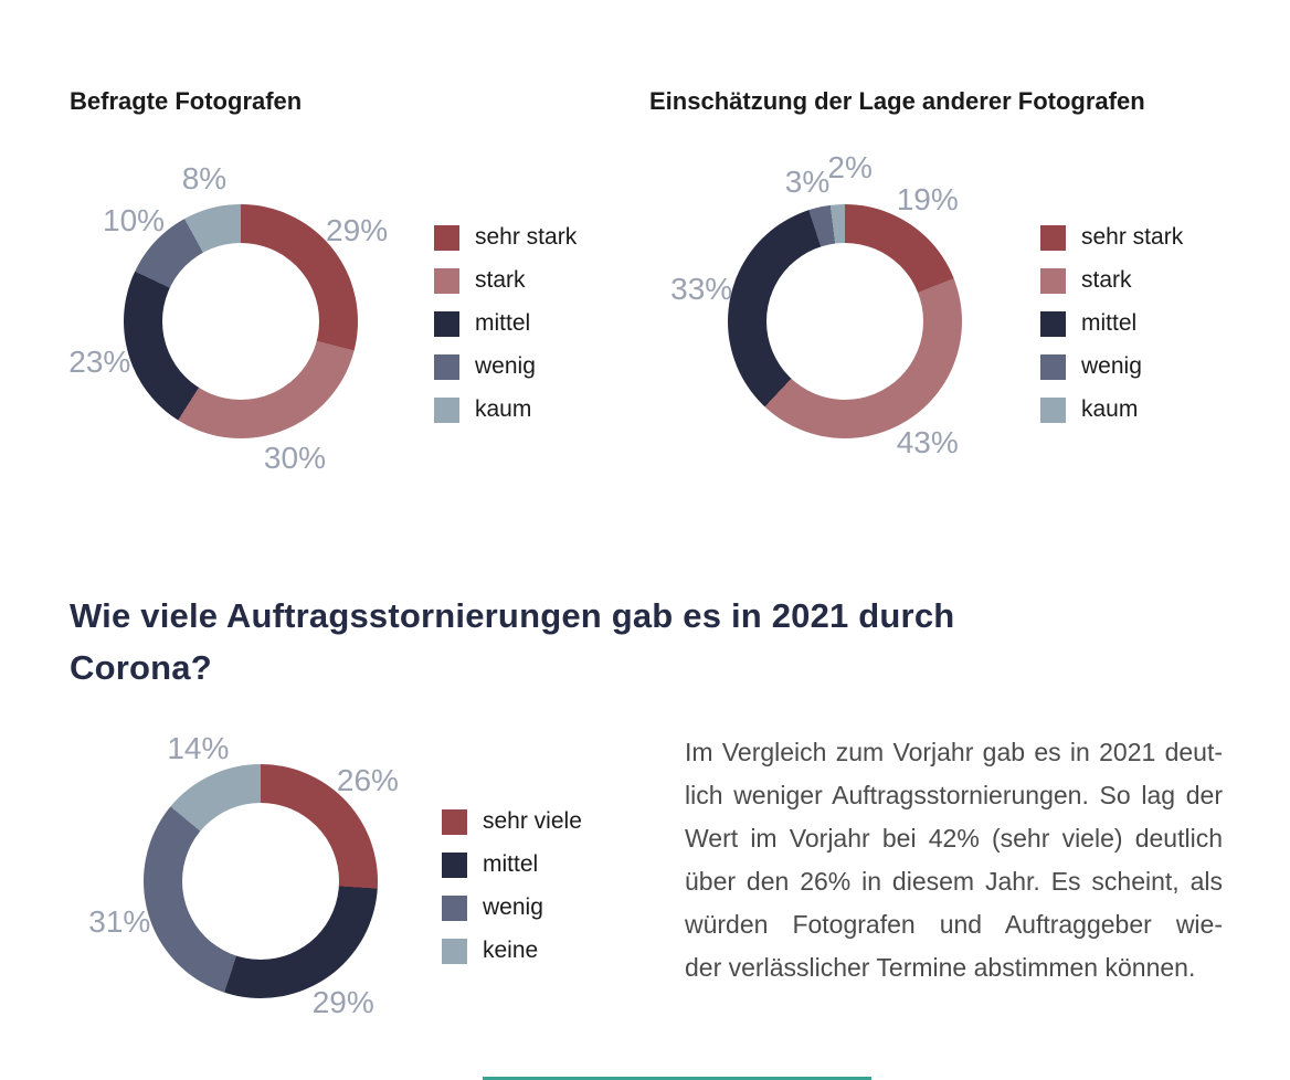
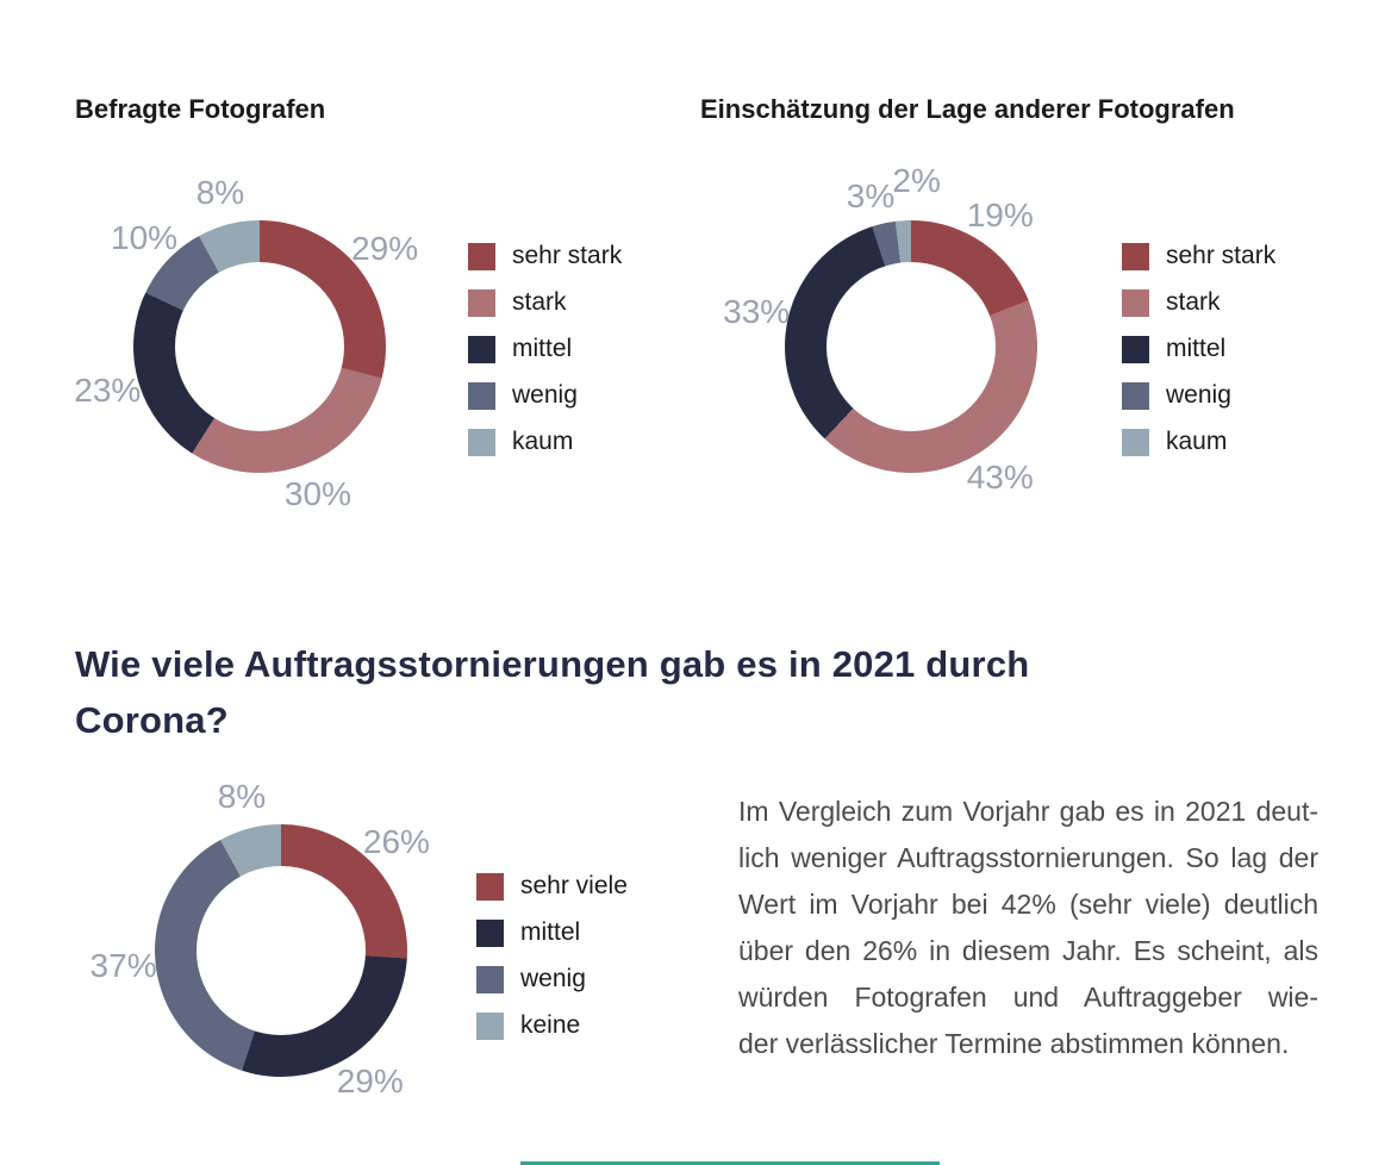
Wie viele Auftragsstornierungen gab es in 2021 durch Corona?/wenig: 31% -> 37%
Wie viele Auftragsstornierungen gab es in 2021 durch Corona?/keine: 14% -> 8%
